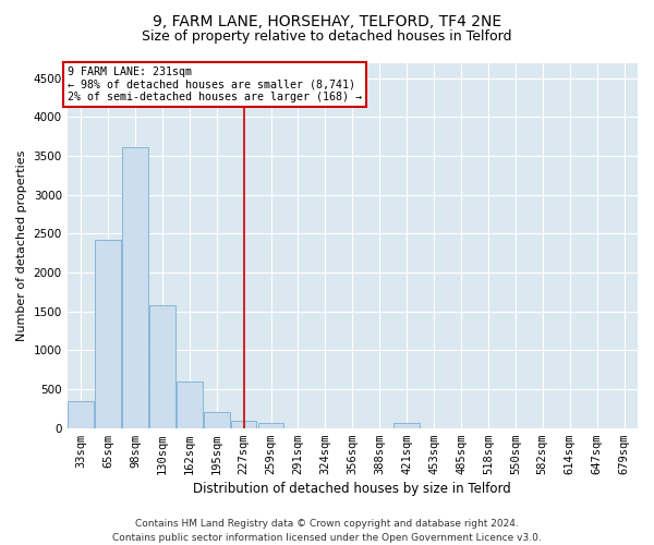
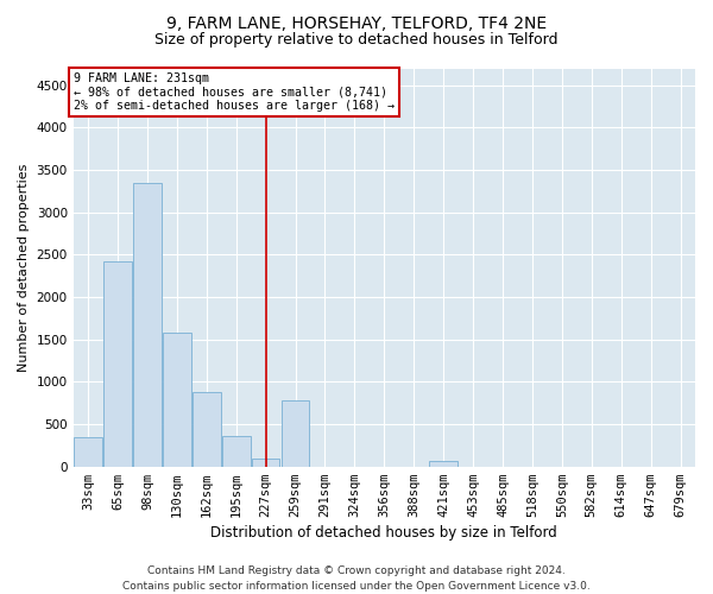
98sqm: 3620 -> 3340
162sqm: 600 -> 880
195sqm: 210 -> 360
259sqm: 60 -> 780
